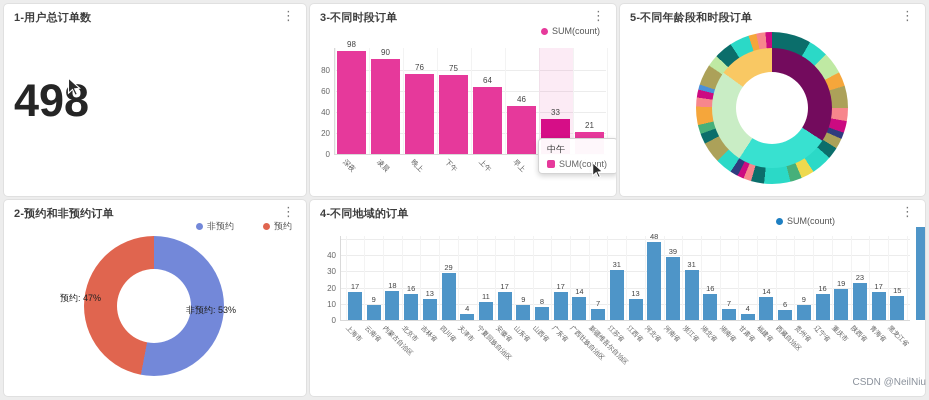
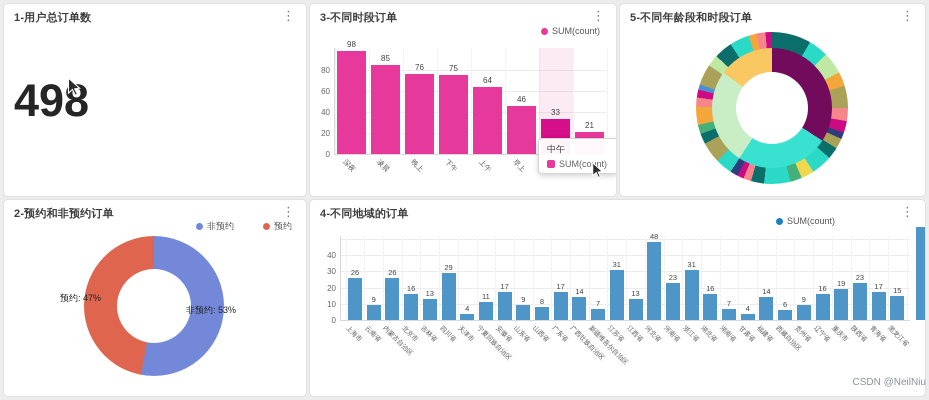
3-不同时段订单/凌晨: 90 -> 85
4-不同地域的订单/上海市: 17 -> 26
4-不同地域的订单/内蒙古自治区: 18 -> 26
4-不同地域的订单/河南省: 39 -> 23
